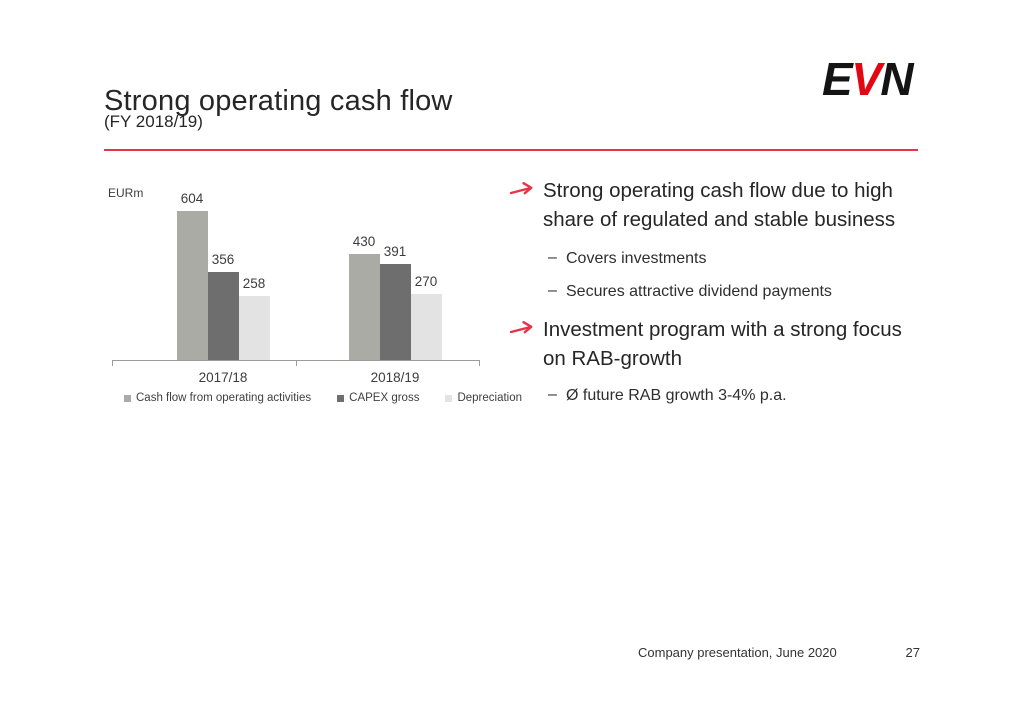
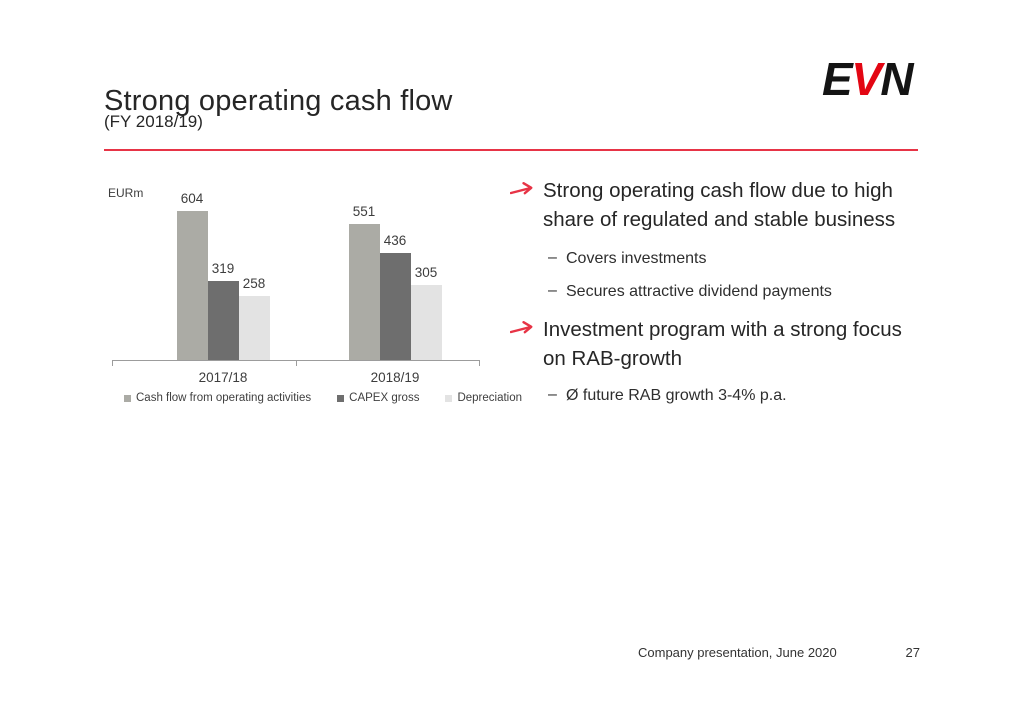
CAPEX gross/2017/18: 356 -> 319
Cash flow from operating activities/2018/19: 430 -> 551
CAPEX gross/2018/19: 391 -> 436
Depreciation/2018/19: 270 -> 305
